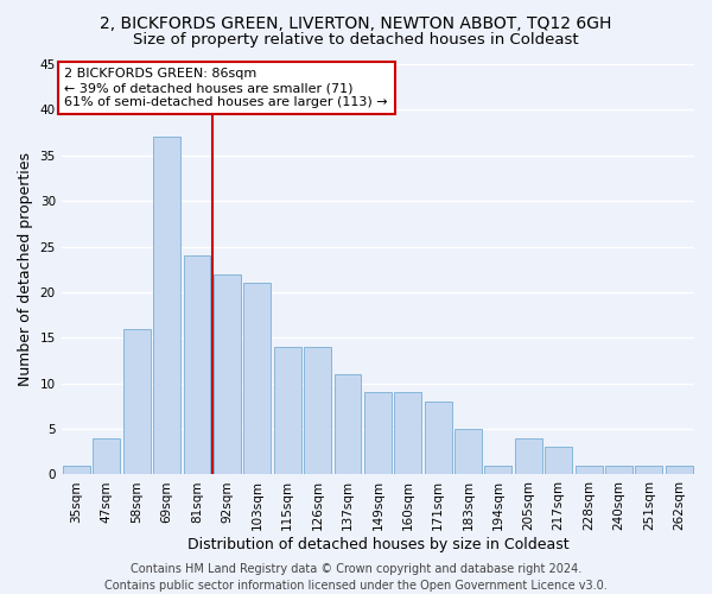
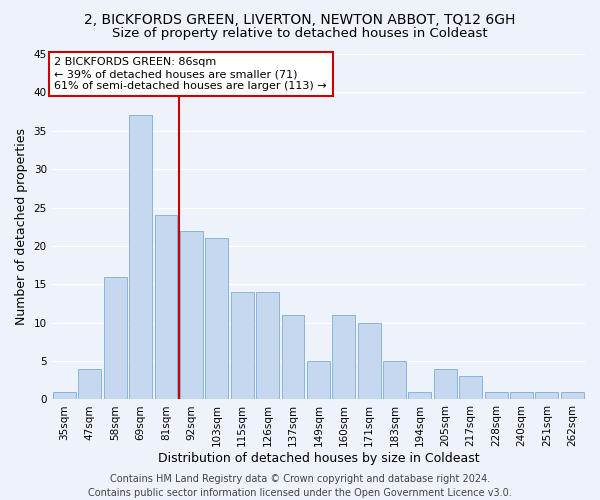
149sqm: 9 -> 5
160sqm: 9 -> 11
171sqm: 8 -> 10
